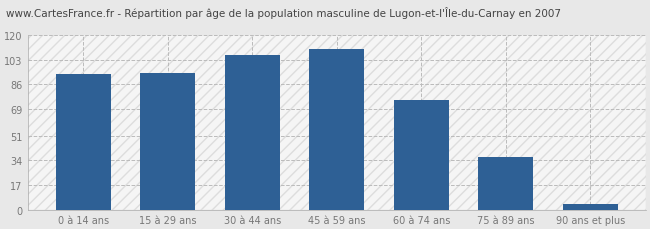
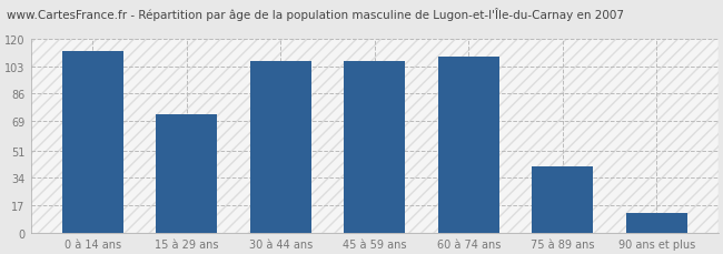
0 à 14 ans: 93 -> 112
15 à 29 ans: 94 -> 73
45 à 59 ans: 110 -> 106
60 à 74 ans: 75 -> 109
75 à 89 ans: 36 -> 41
90 ans et plus: 4 -> 12
